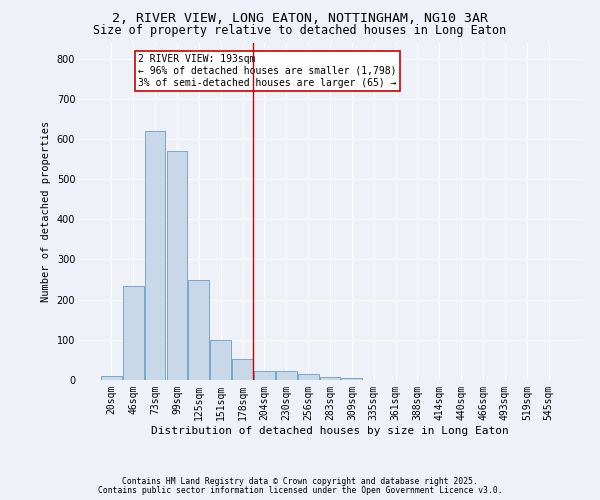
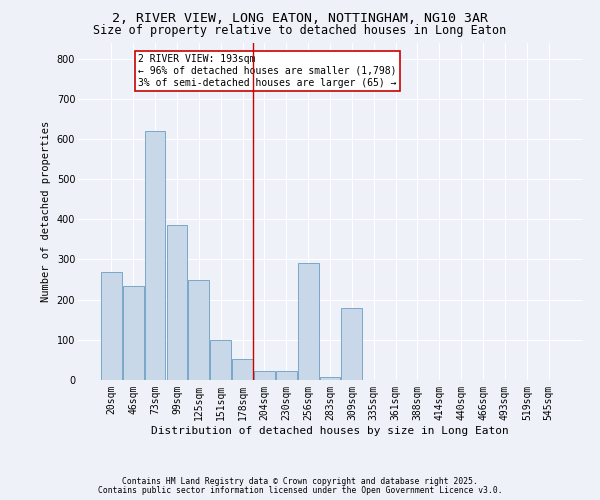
20sqm: 10 -> 270
99sqm: 570 -> 385
256sqm: 15 -> 290
309sqm: 5 -> 180
